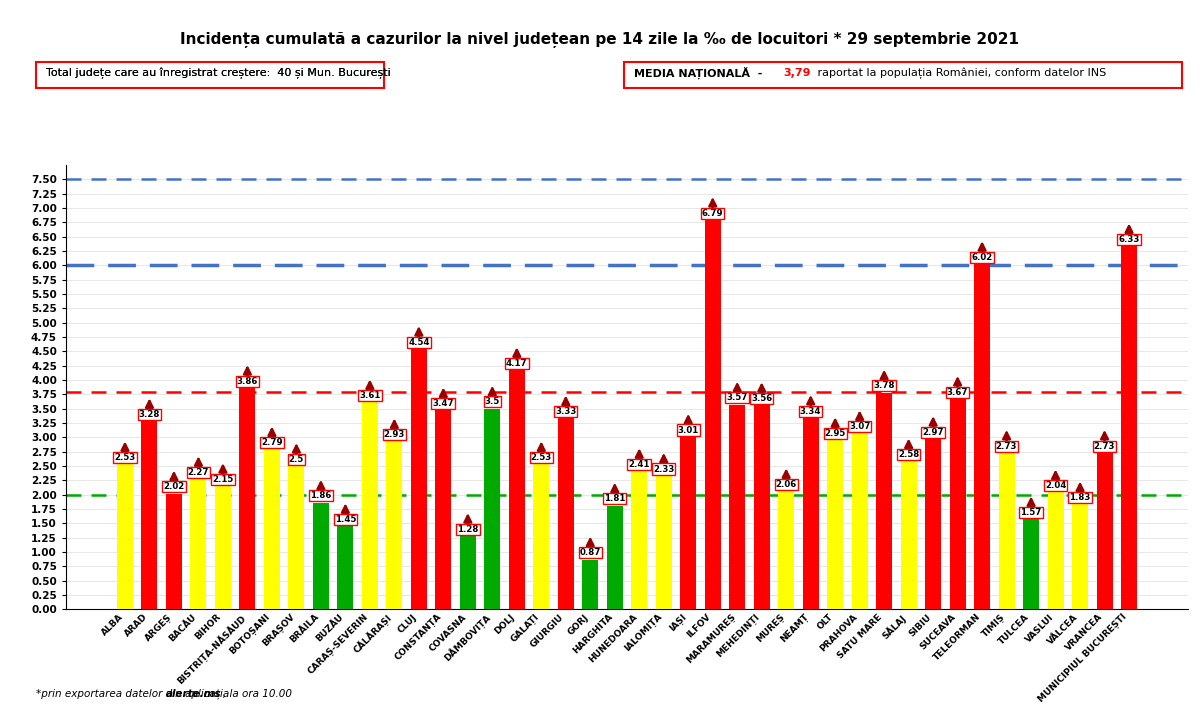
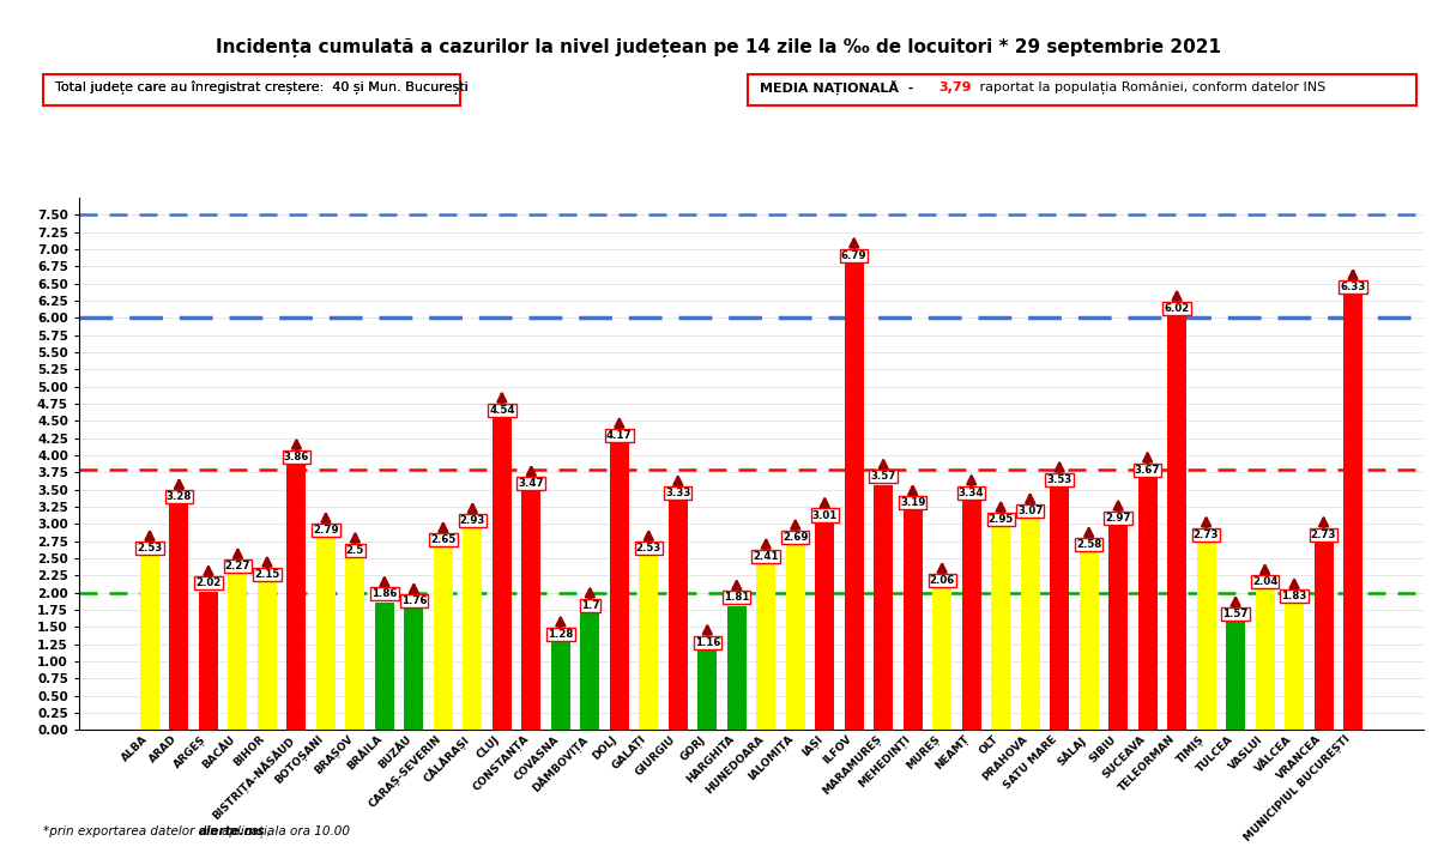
BUZĂU: 1.45 -> 1.76
CARAȘ-SEVERIN: 3.61 -> 2.65
DÂMBOVIȚA: 3.5 -> 1.7
GORJ: 0.87 -> 1.16
IALOMIȚA: 2.33 -> 2.69
MEHEDINȚI: 3.56 -> 3.19
SATU MARE: 3.78 -> 3.53
